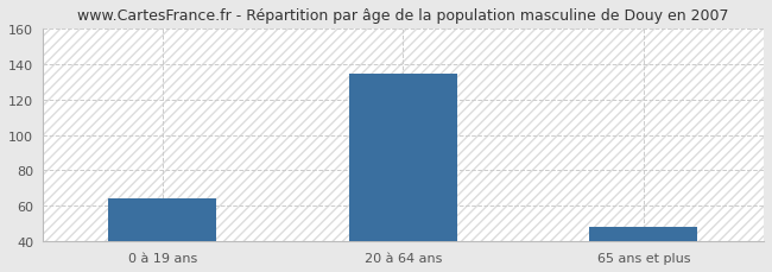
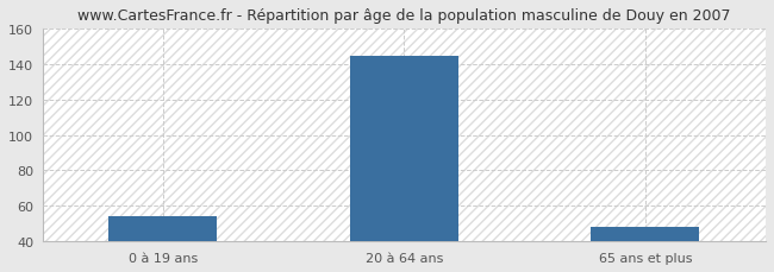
0 à 19 ans: 64 -> 54
20 à 64 ans: 135 -> 145
